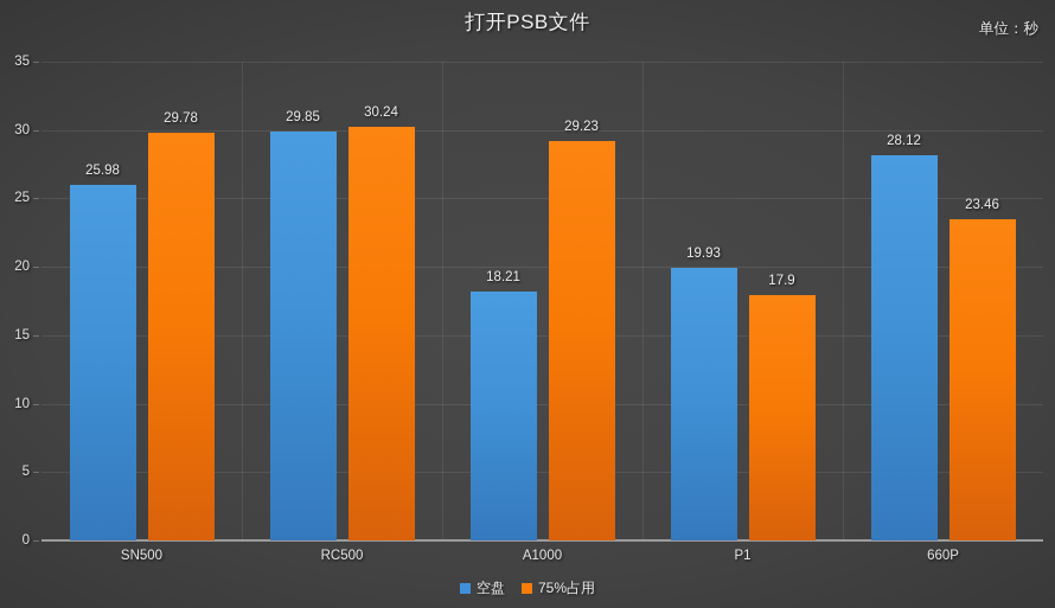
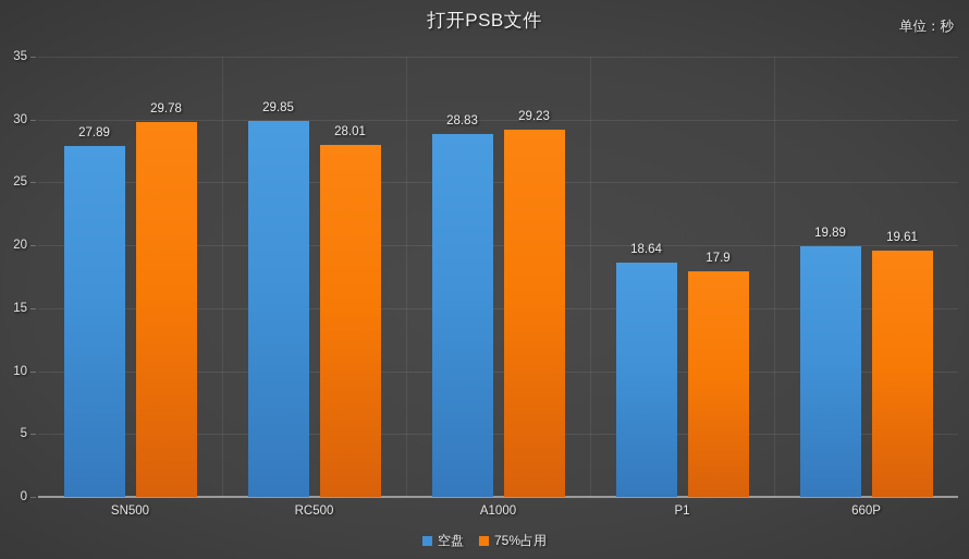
空盘/SN500: 25.98 -> 27.89
75%占用/RC500: 30.24 -> 28.01
空盘/A1000: 18.21 -> 28.83
空盘/P1: 19.93 -> 18.64
空盘/660P: 28.12 -> 19.89
75%占用/660P: 23.46 -> 19.61
